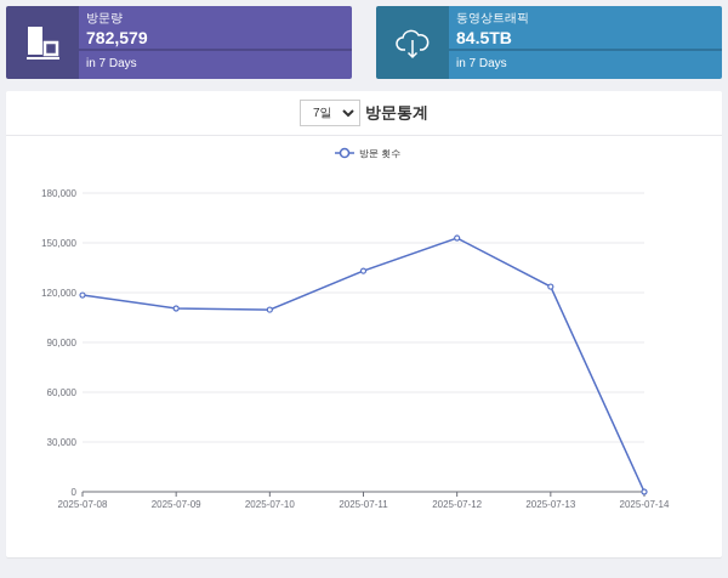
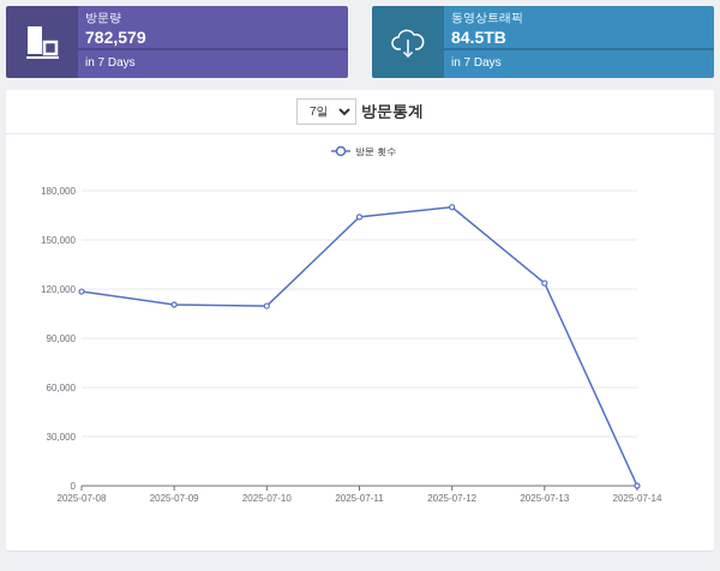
2025-07-11: 133000 -> 164000
2025-07-12: 153000 -> 170000
